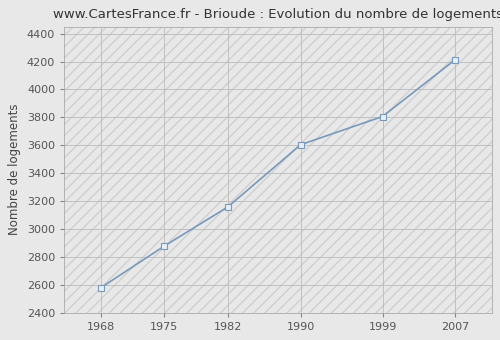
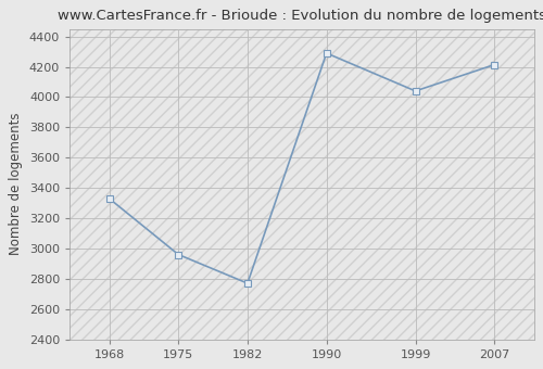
1968: 2580 -> 3330
1975: 2880 -> 2960
1982: 3160 -> 2770
1990: 3600 -> 4290
1999: 3810 -> 4040
